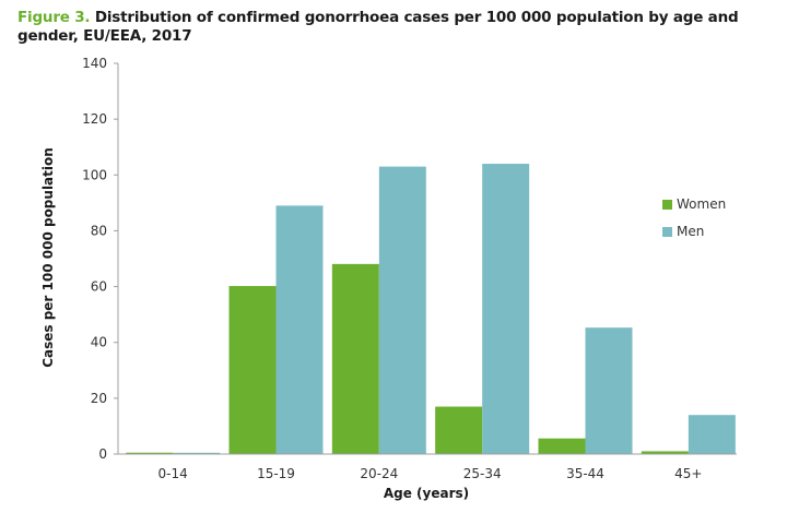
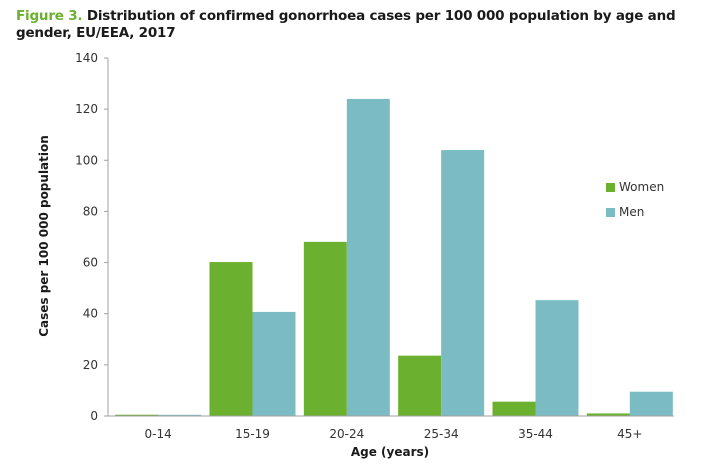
Men/15-19: 89 -> 41
Men/20-24: 103 -> 124
Women/25-34: 17 -> 24
Men/45+: 14 -> 10
